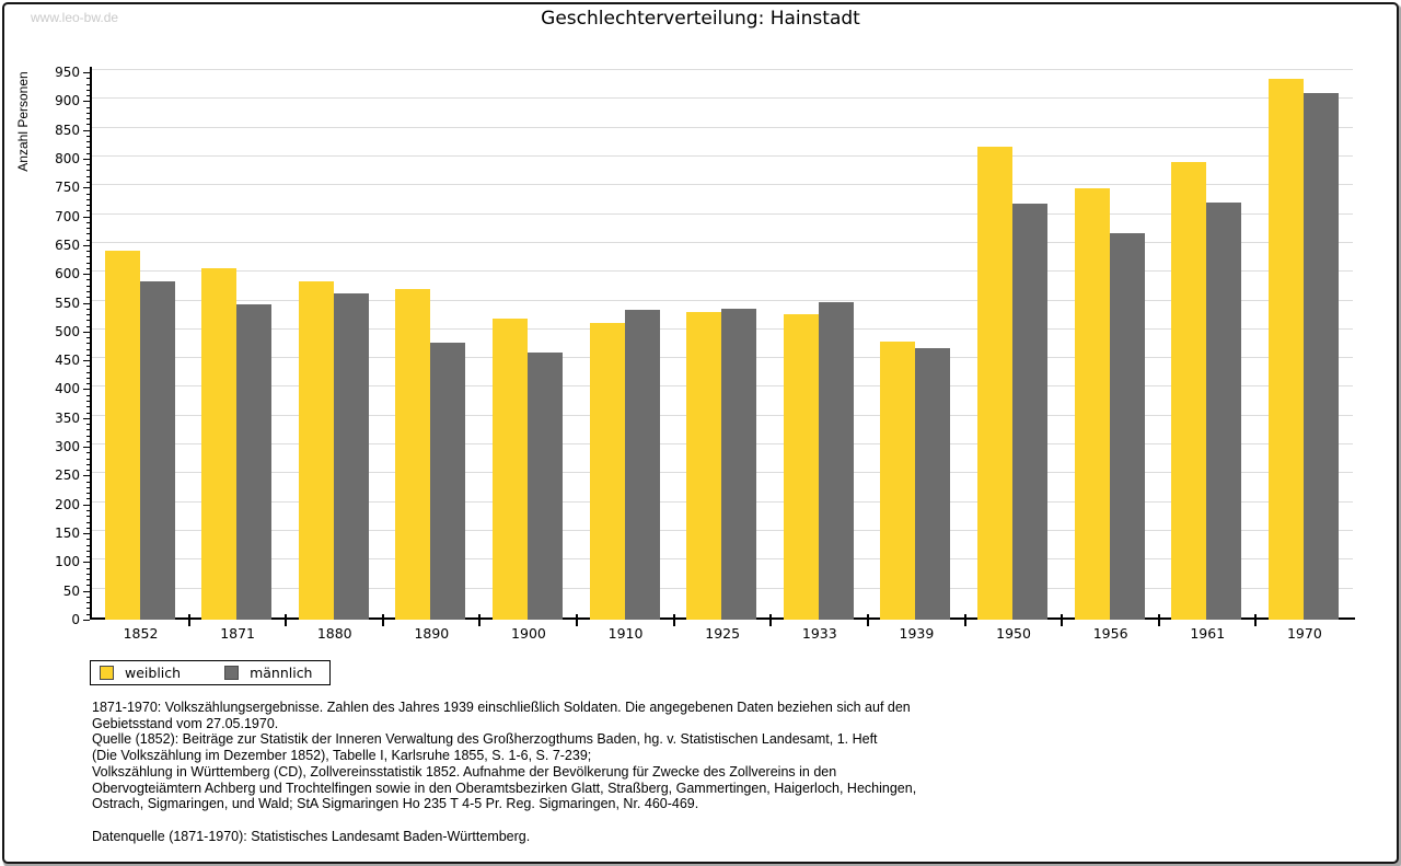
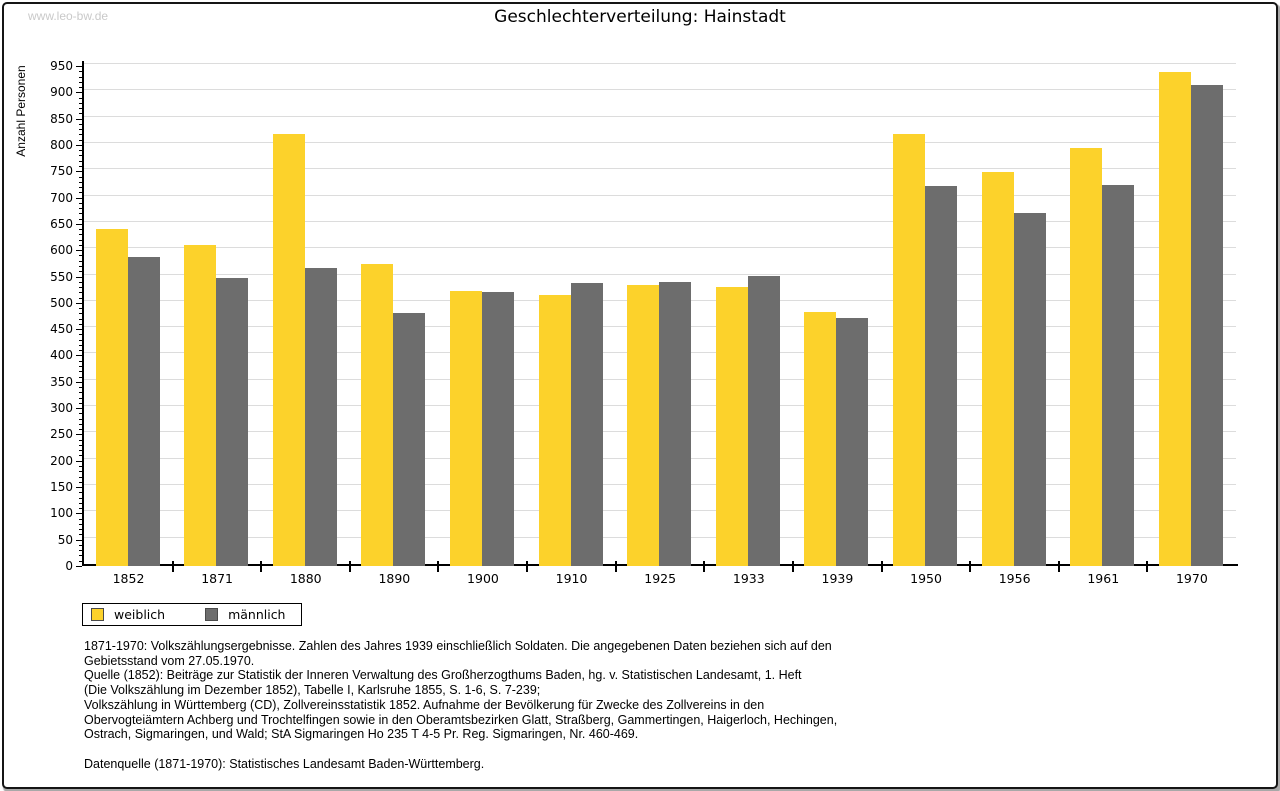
weiblich/1880: 590 -> 820
männlich/1900: 460 -> 520
